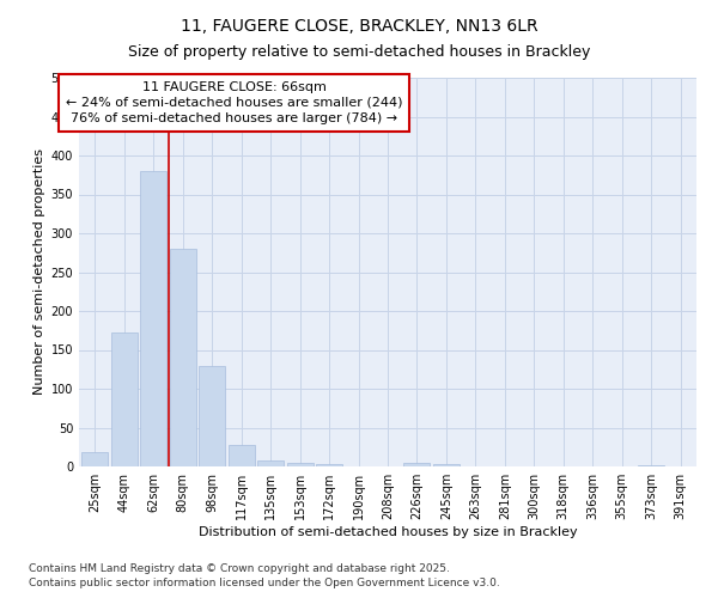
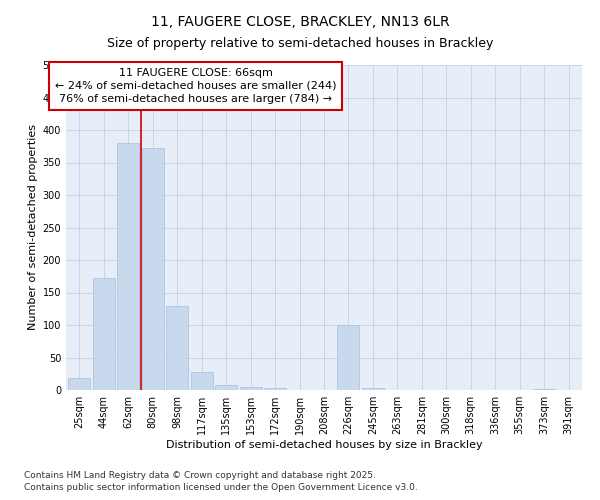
80sqm: 280 -> 372
226sqm: 4 -> 100
